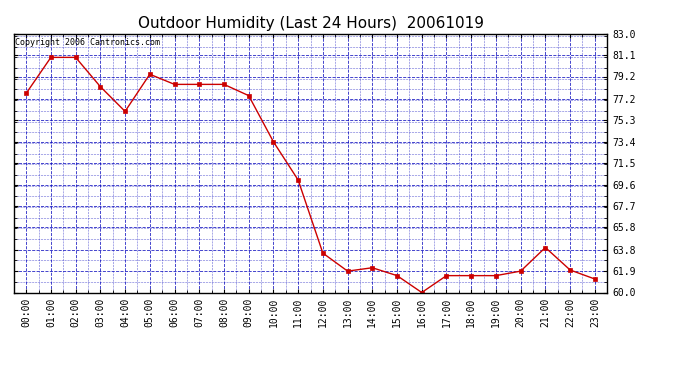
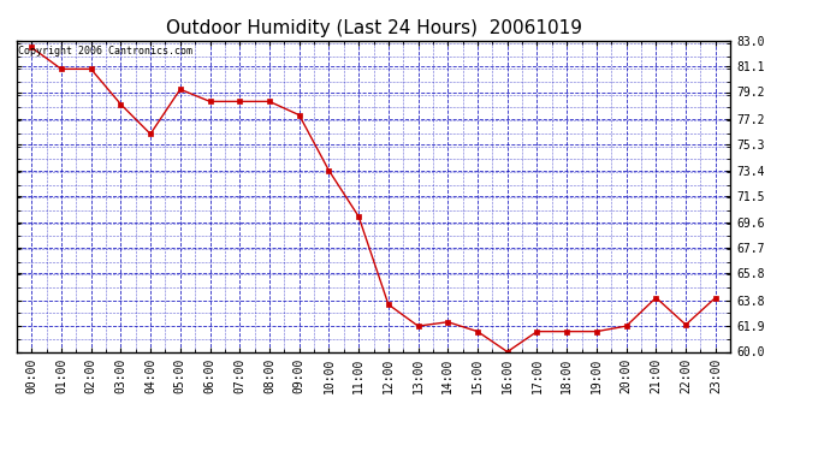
00:00: 77.7 -> 82.5
23:00: 61.2 -> 64.0
